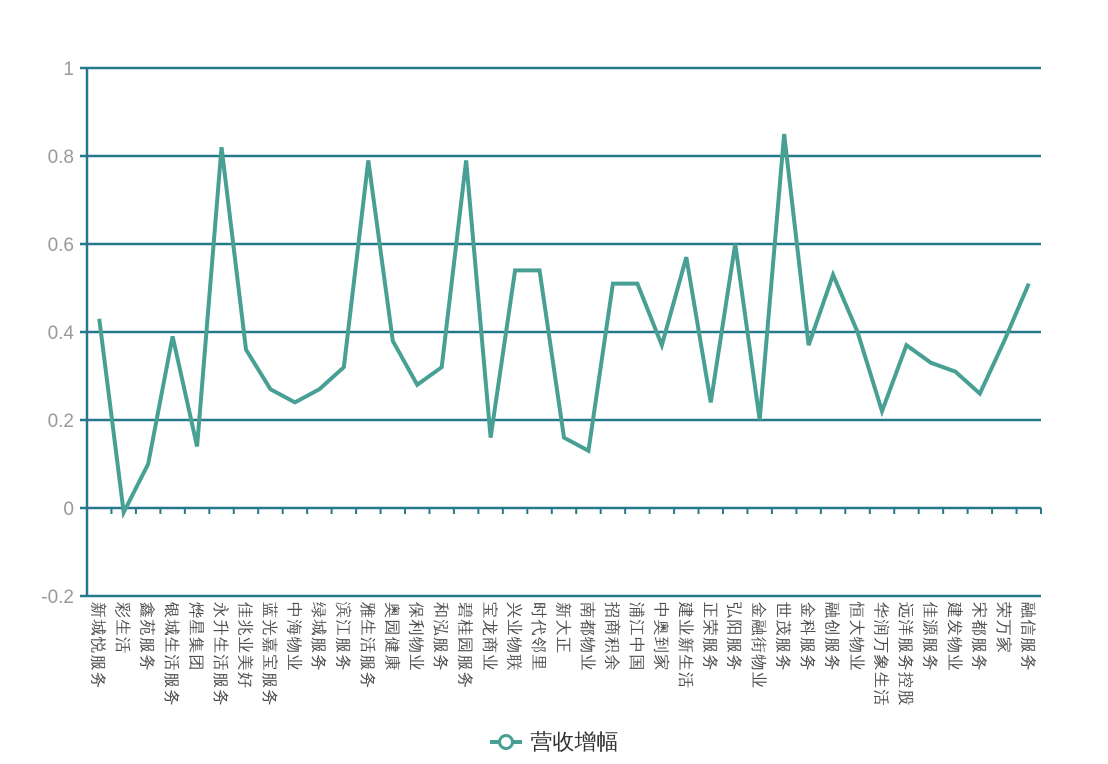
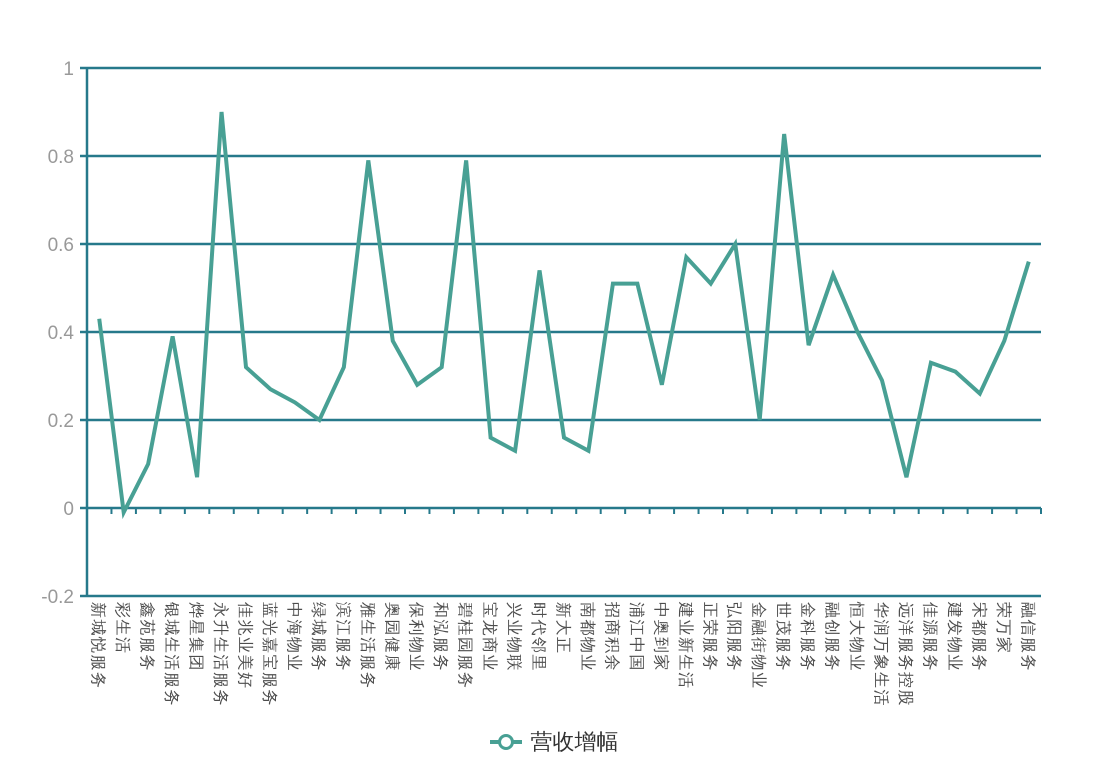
烨星集团: 0.14 -> 0.07
永升生活服务: 0.82 -> 0.90
佳兆业美好: 0.36 -> 0.32
绿城服务: 0.27 -> 0.20
兴业物联: 0.54 -> 0.13
中奥到家: 0.37 -> 0.28
正荣服务: 0.24 -> 0.51
华润万象生活: 0.22 -> 0.29
远洋服务控股: 0.37 -> 0.07
融信服务: 0.51 -> 0.56
